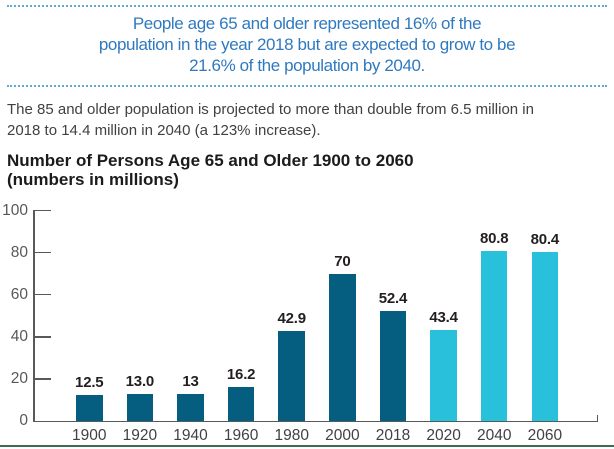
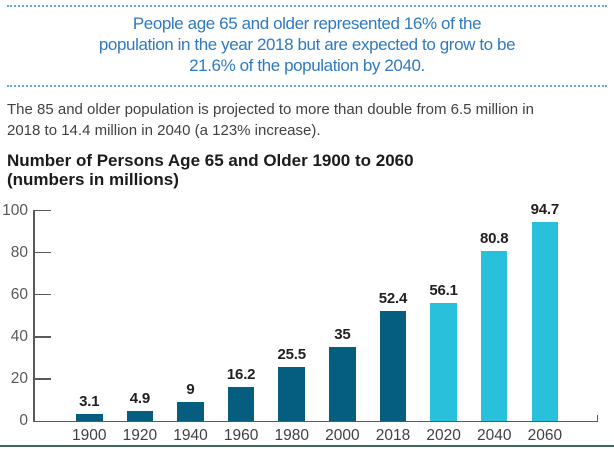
1900: 12.5 -> 3.1
1920: 13.0 -> 4.9
1940: 13 -> 9
1980: 42.9 -> 25.5
2000: 70 -> 35
2020: 43.4 -> 56.1
2060: 80.4 -> 94.7
